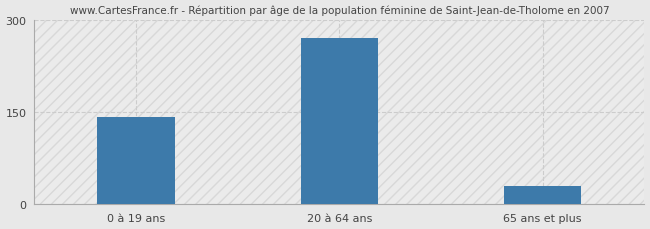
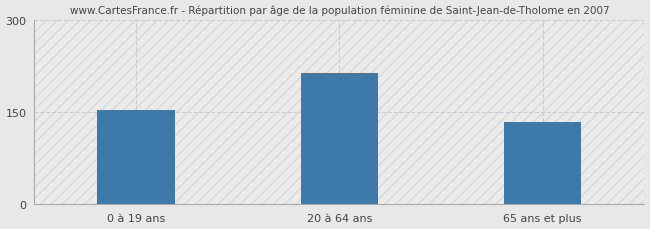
0 à 19 ans: 142 -> 154
20 à 64 ans: 270 -> 214
65 ans et plus: 30 -> 134
